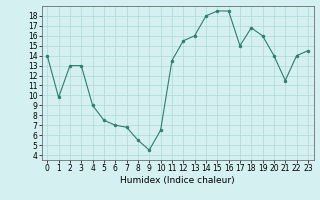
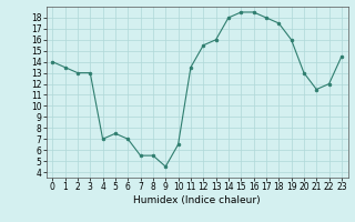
1: 9.8 -> 13.5
4: 9.0 -> 7.0
7: 6.8 -> 5.5
17: 15.0 -> 18.0
18: 16.8 -> 17.5
20: 14.0 -> 13.0
22: 14.0 -> 12.0
